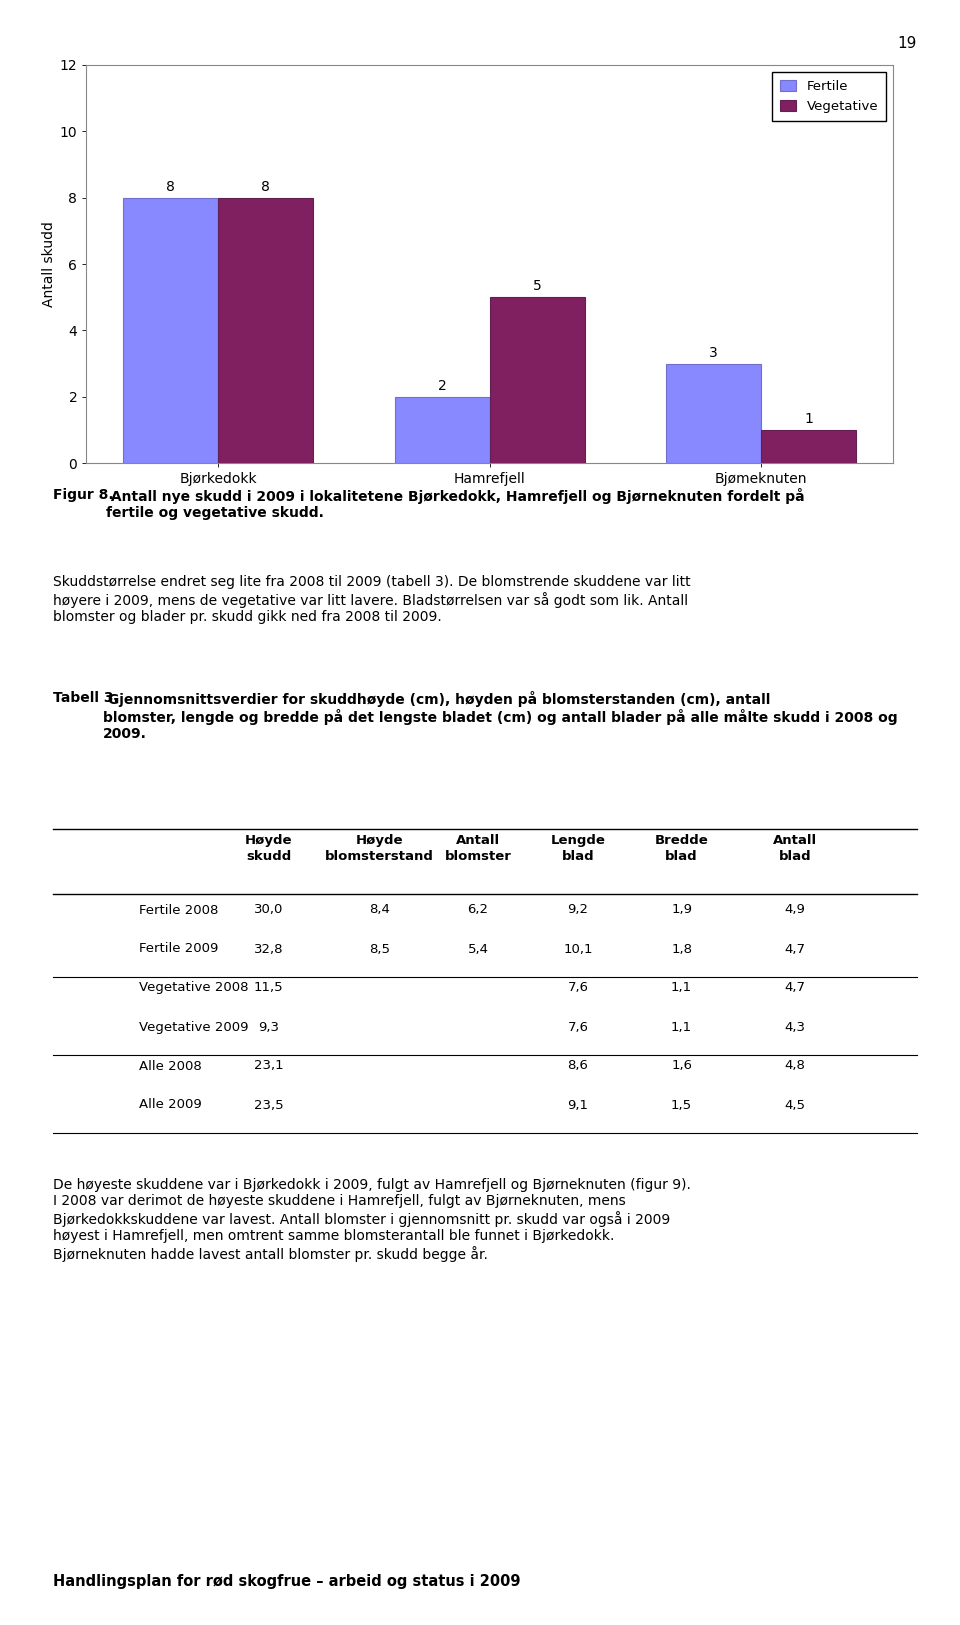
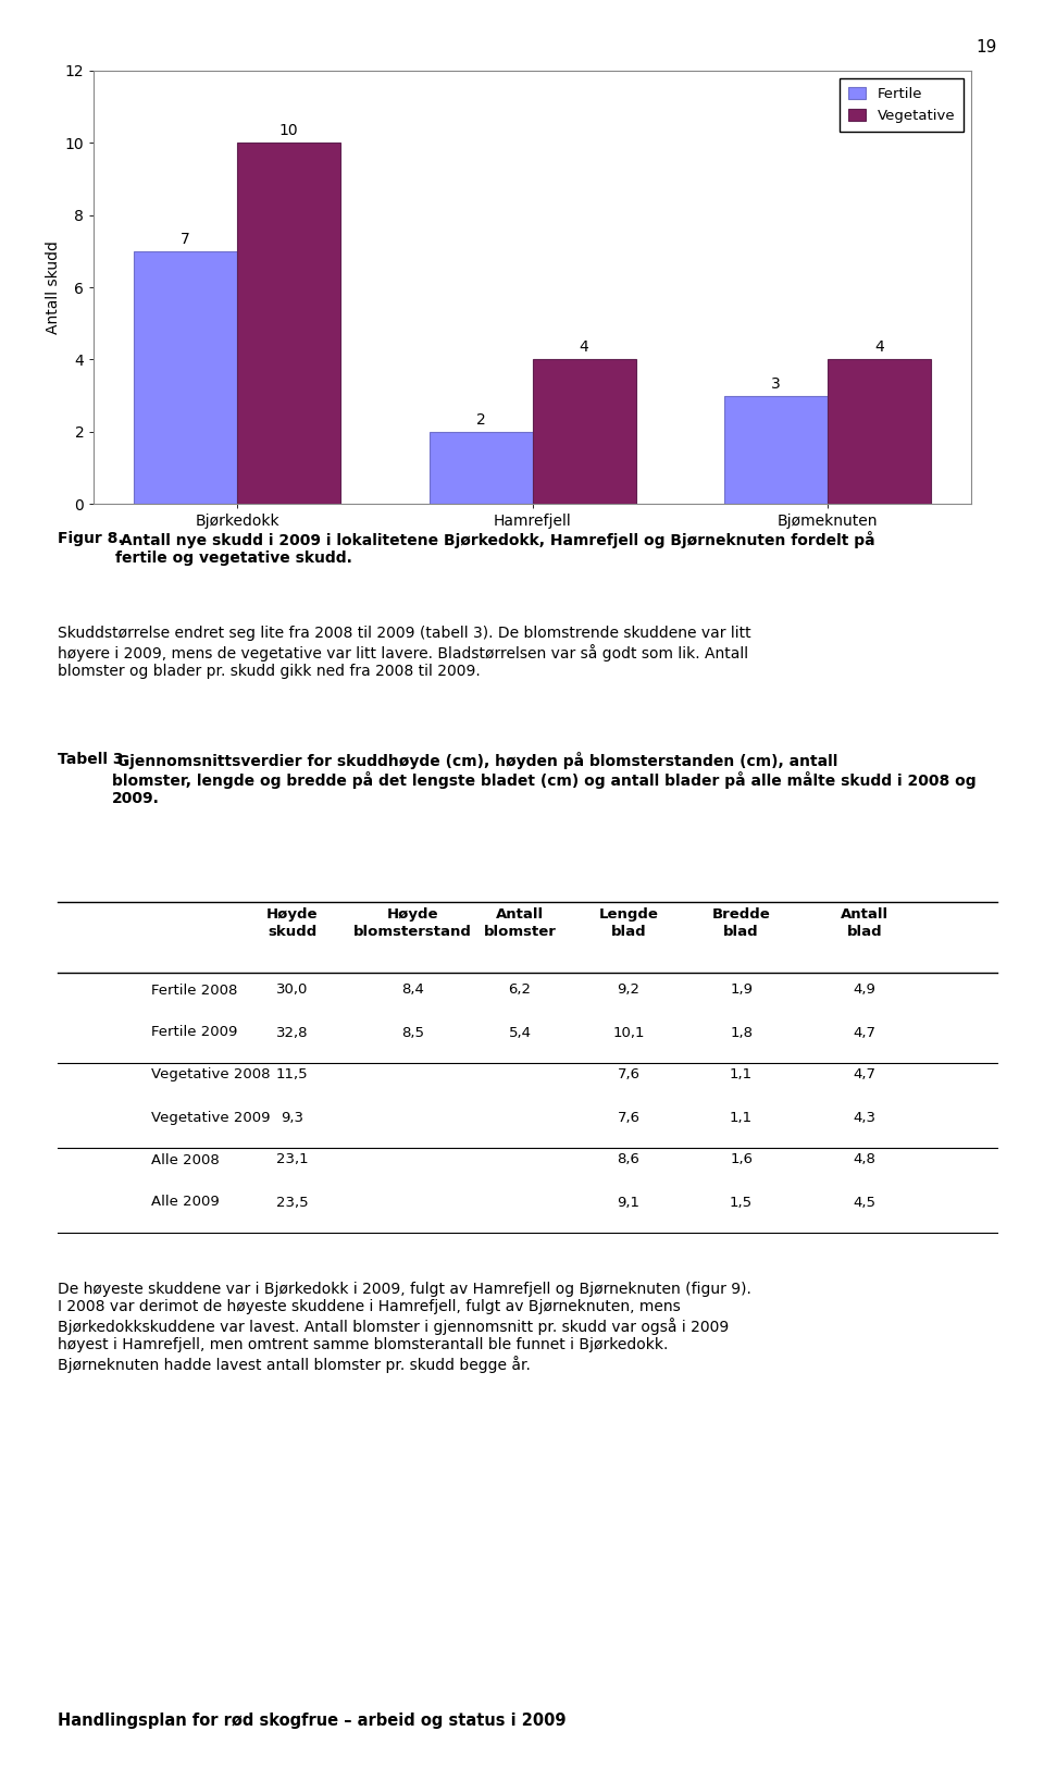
Fertile/Bjørkedokk: 8 -> 7
Vegetative/Bjørkedokk: 8 -> 10
Vegetative/Hamrefjell: 5 -> 4
Vegetative/Bjømeknuten: 1 -> 4
